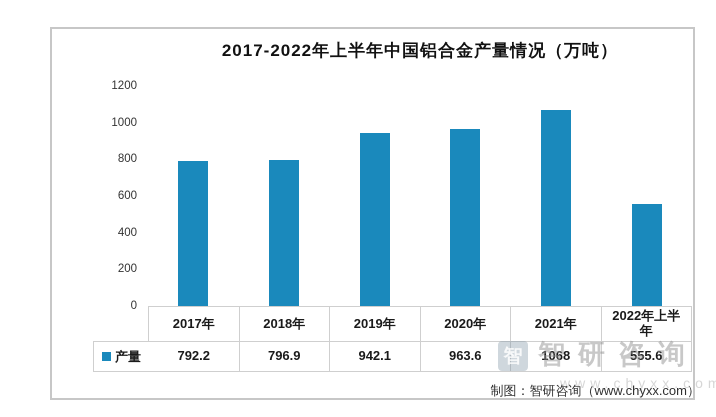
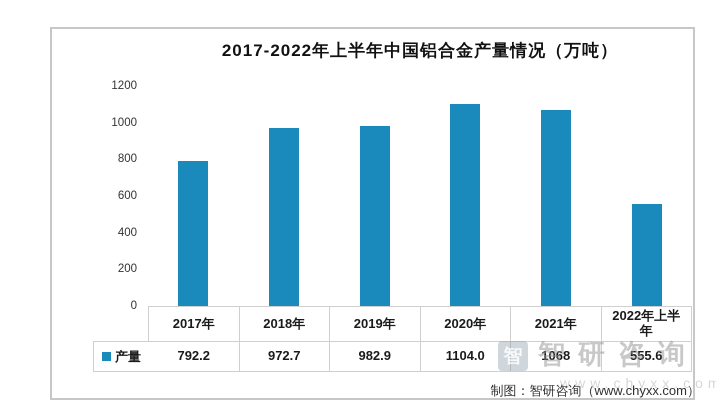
2018年: 796.9 -> 972.7
2019年: 942.1 -> 982.9
2020年: 963.6 -> 1104.0
